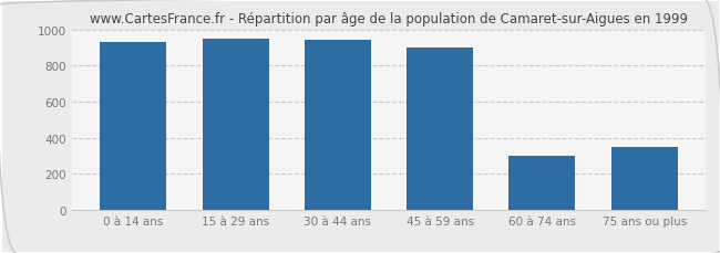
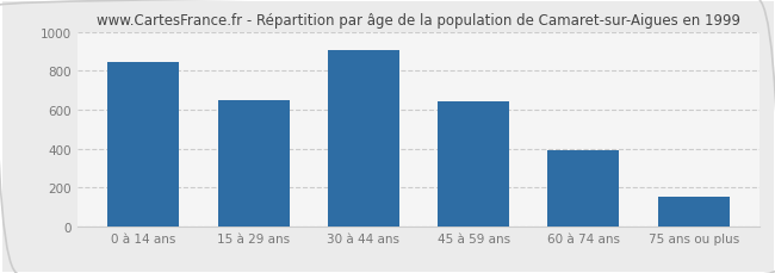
0 à 14 ans: 930 -> 840
15 à 29 ans: 950 -> 650
30 à 44 ans: 940 -> 910
45 à 59 ans: 900 -> 640
60 à 74 ans: 300 -> 390
75 ans ou plus: 350 -> 150
